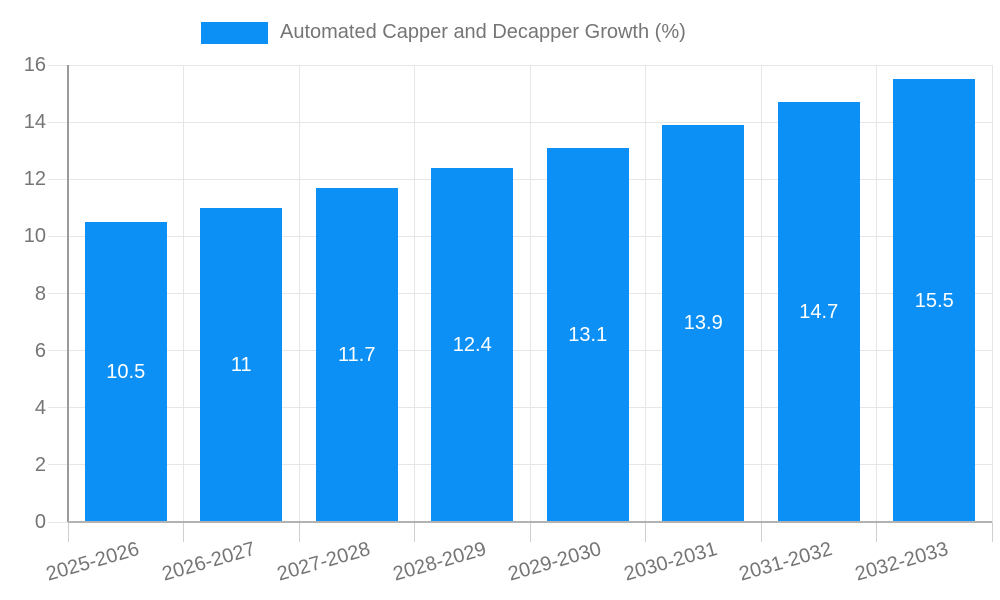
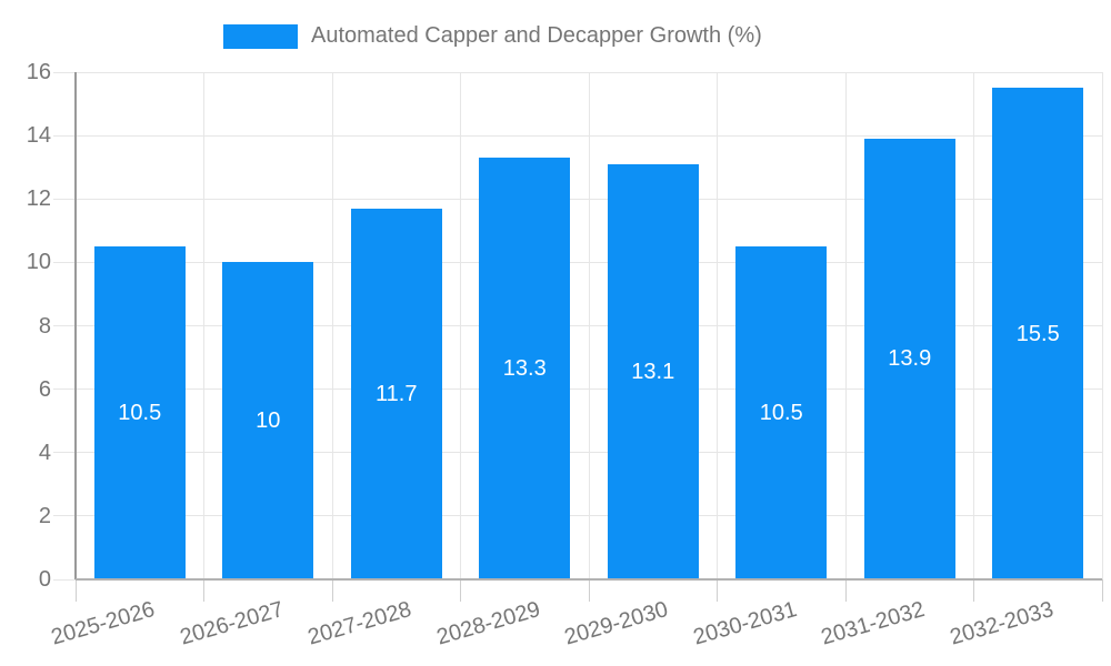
2026-2027: 11 -> 10
2028-2029: 12.4 -> 13.3
2030-2031: 13.9 -> 10.5
2031-2032: 14.7 -> 13.9
